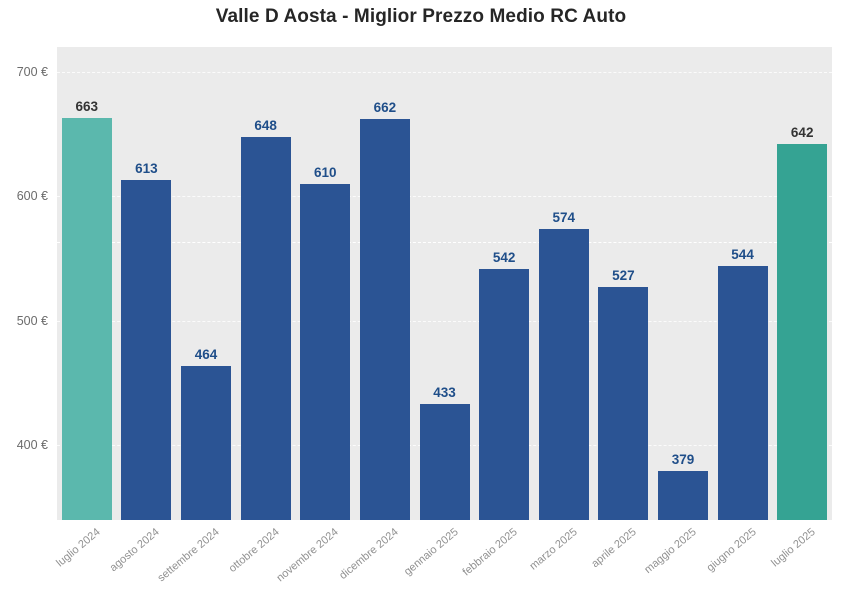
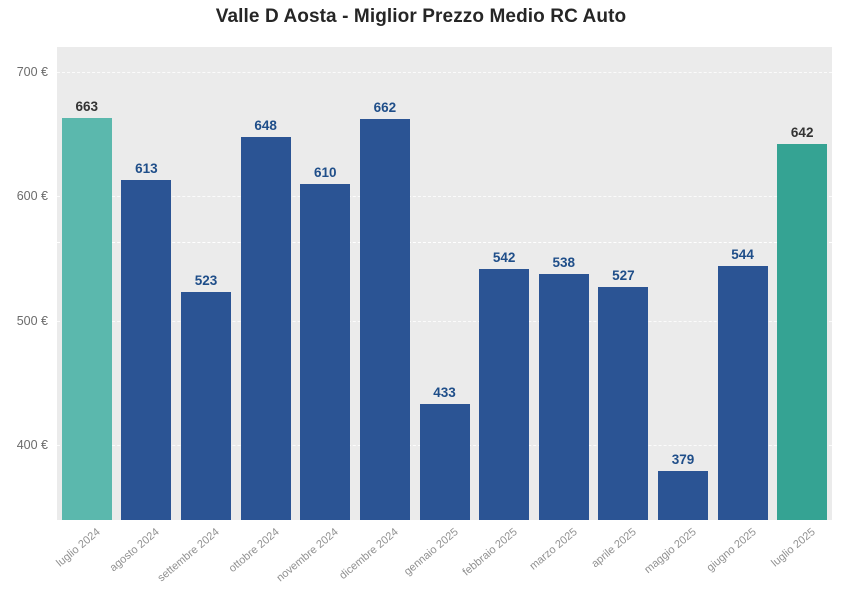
settembre 2024: 464 -> 523
marzo 2025: 574 -> 538
